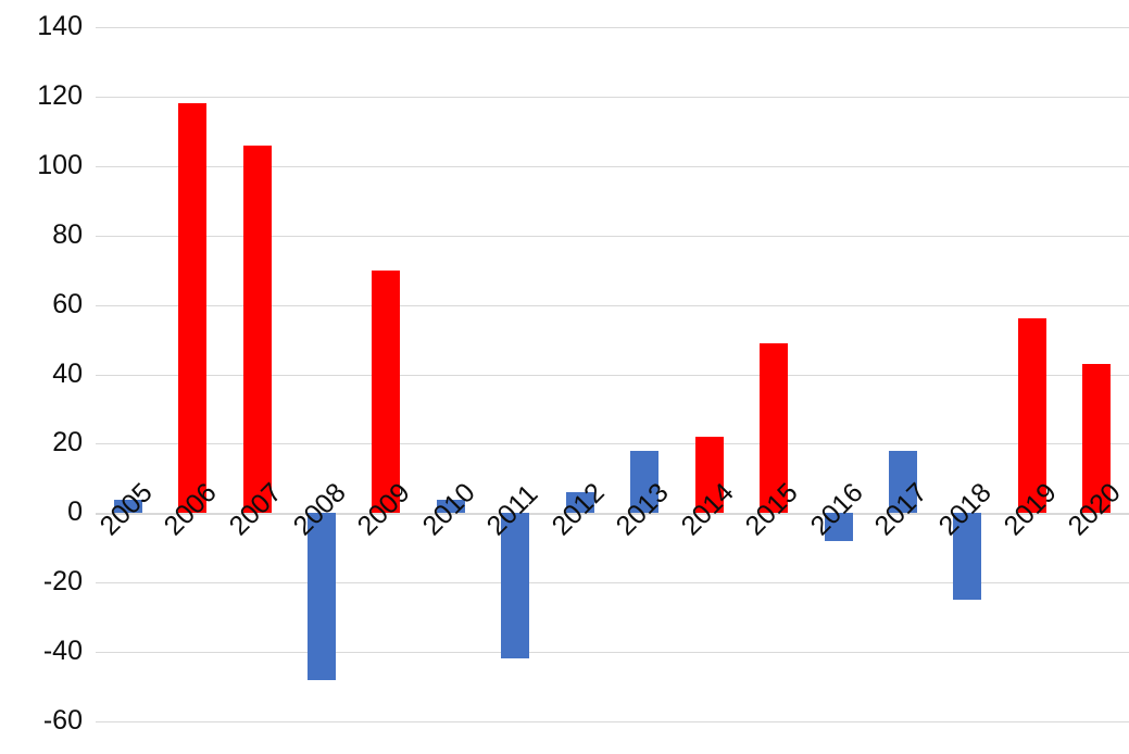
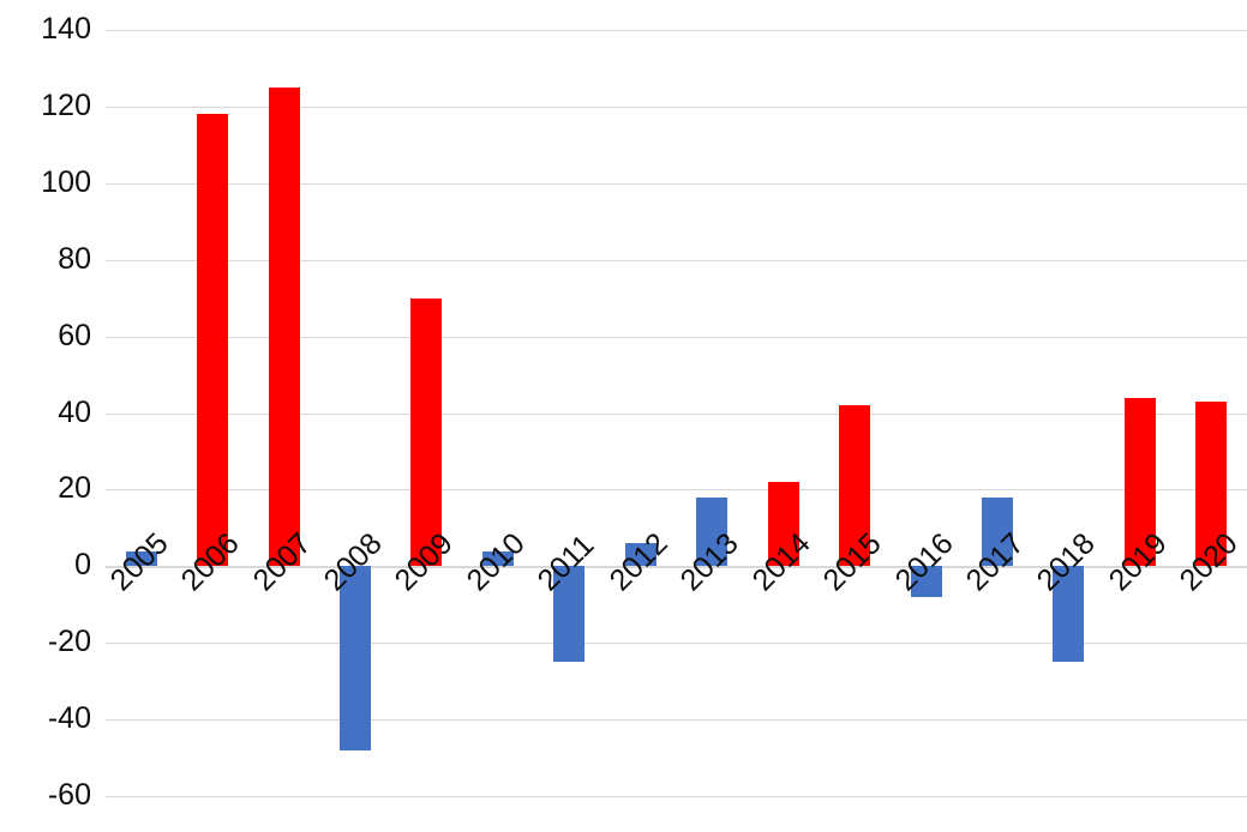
2007: 106 -> 125
2011: -42 -> -25
2015: 49 -> 42
2019: 56 -> 44
